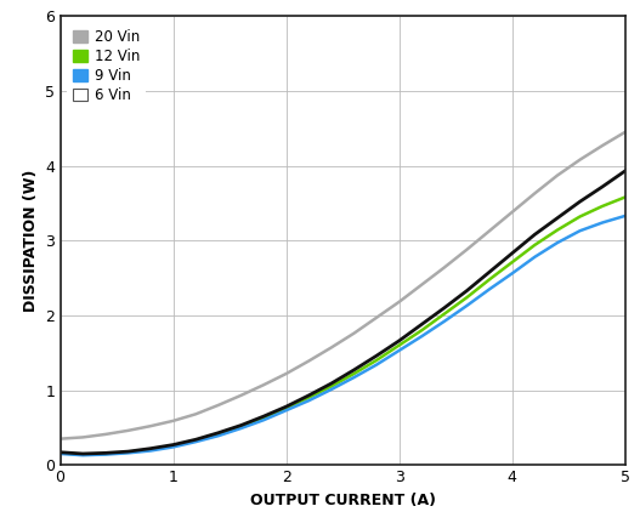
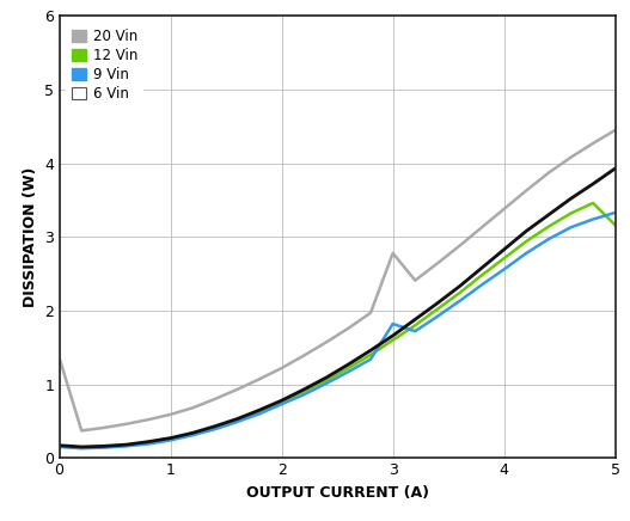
20 Vin/0: 0.35 -> 1.36
20 Vin/3: 2.18 -> 2.78
9 Vin/3: 1.53 -> 1.82
12 Vin/5: 3.58 -> 3.16
